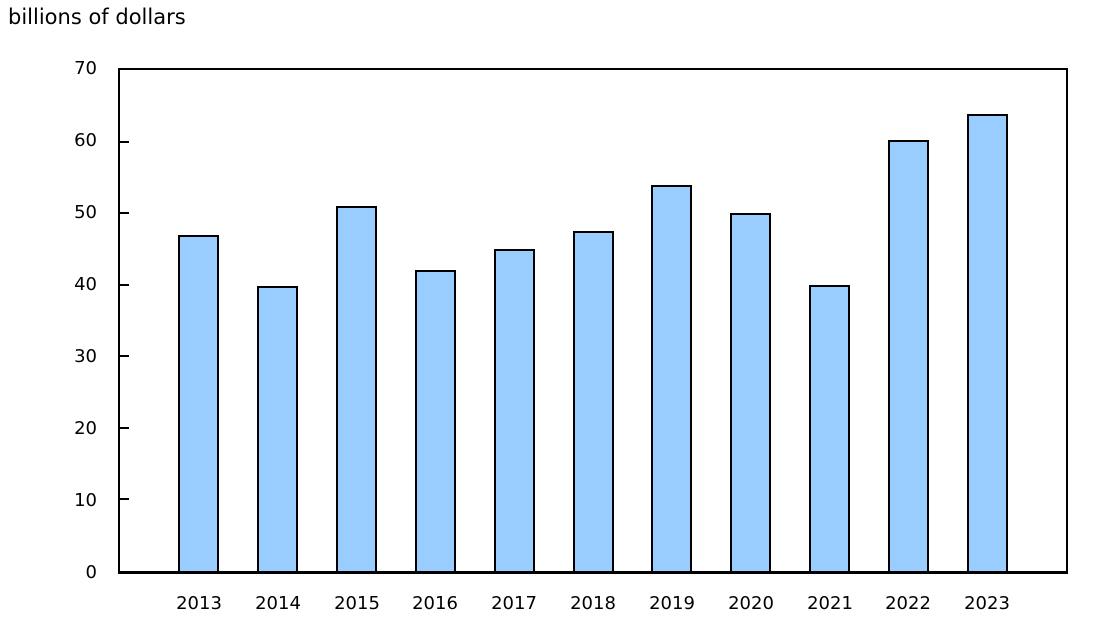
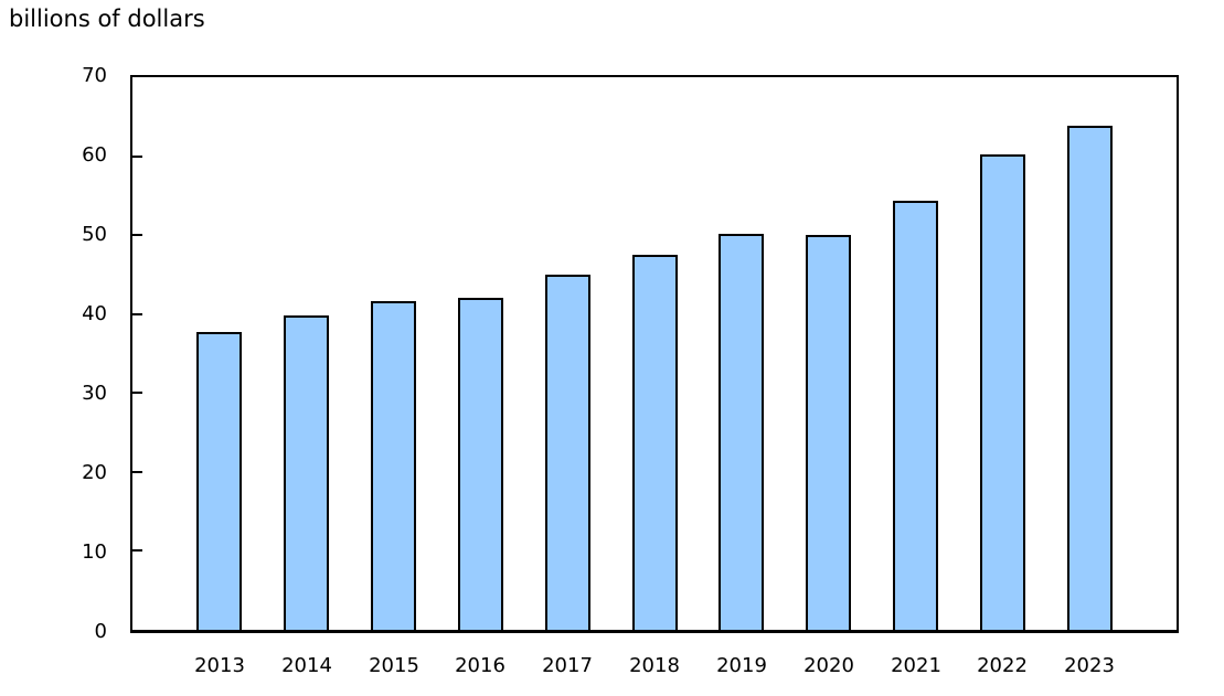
2013: 47 -> 38
2015: 51 -> 42
2019: 54 -> 50
2021: 40 -> 54
